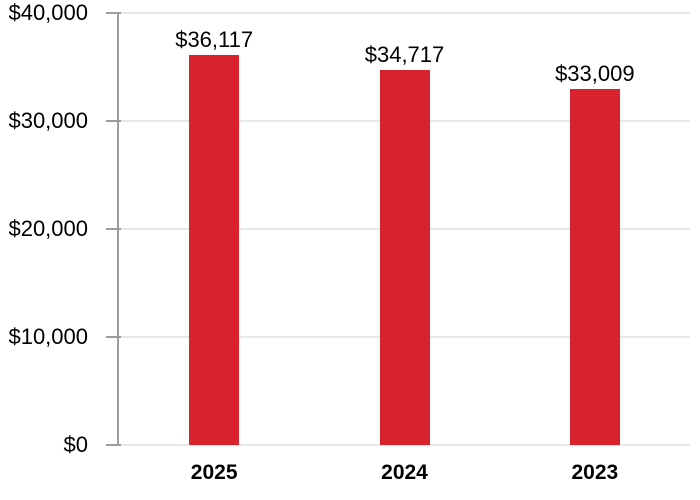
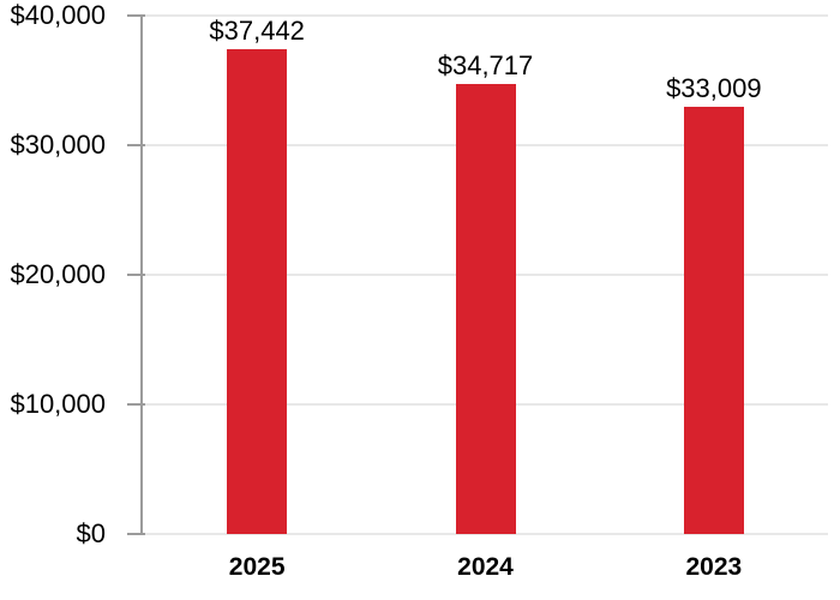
2025: $36,117 -> $37,442
